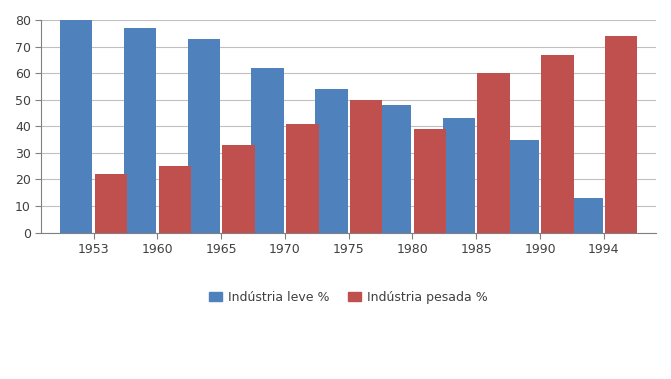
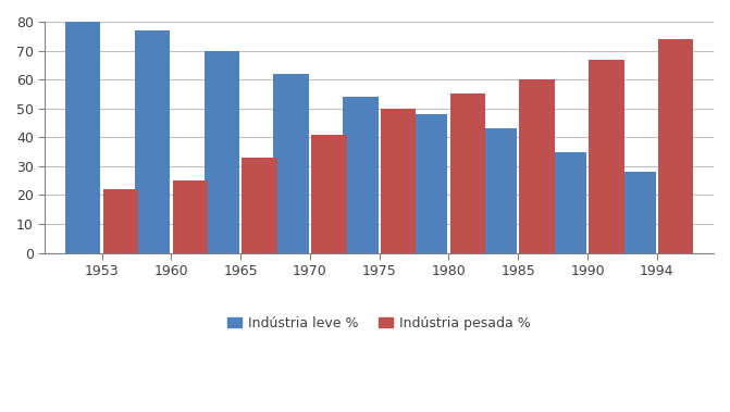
Indústria leve %/1965: 73 -> 70
Indústria pesada %/1980: 39 -> 55
Indústria leve %/1994: 13 -> 28
